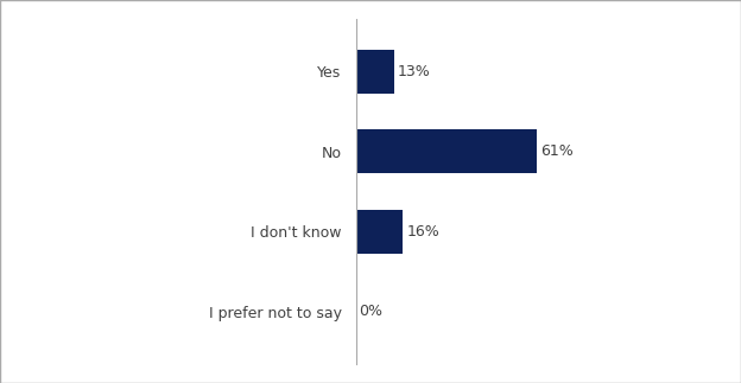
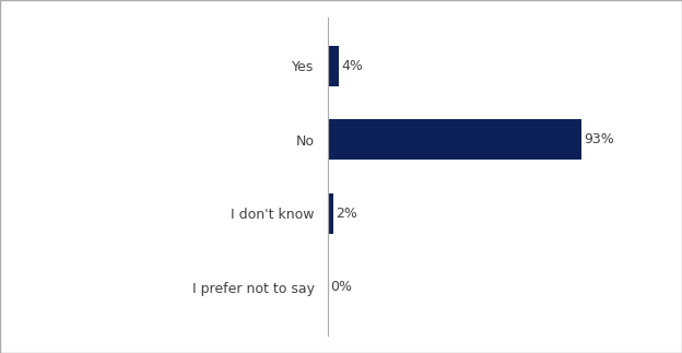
Yes: 13% -> 4%
No: 61% -> 93%
I don't know: 16% -> 2%
